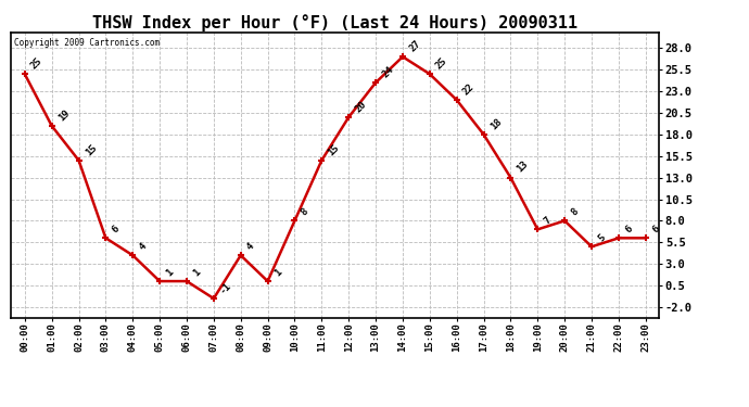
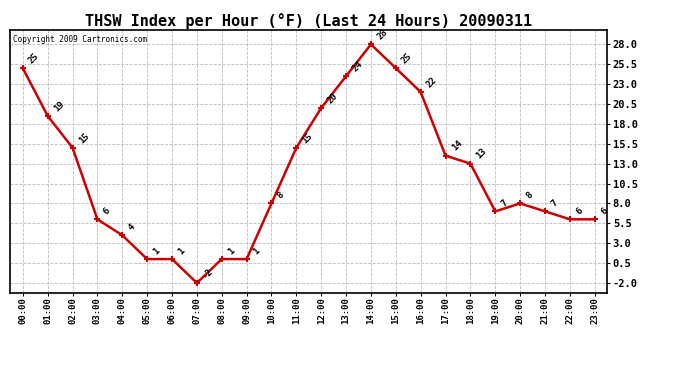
07:00: -1 -> -2
08:00: 4 -> 1
14:00: 27 -> 28
17:00: 18 -> 14
21:00: 5 -> 7
